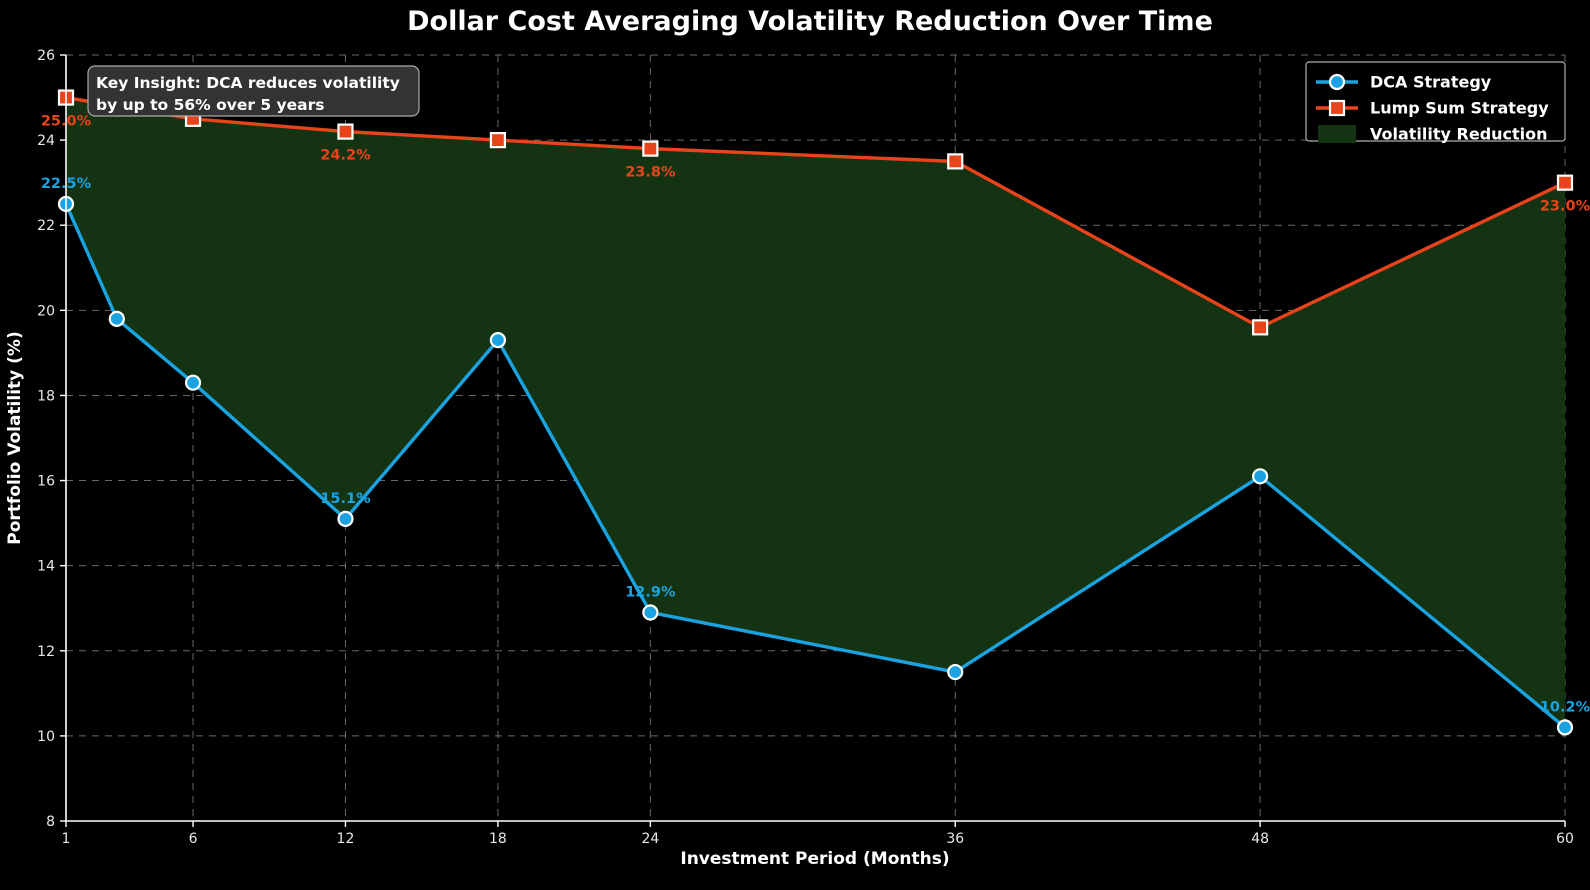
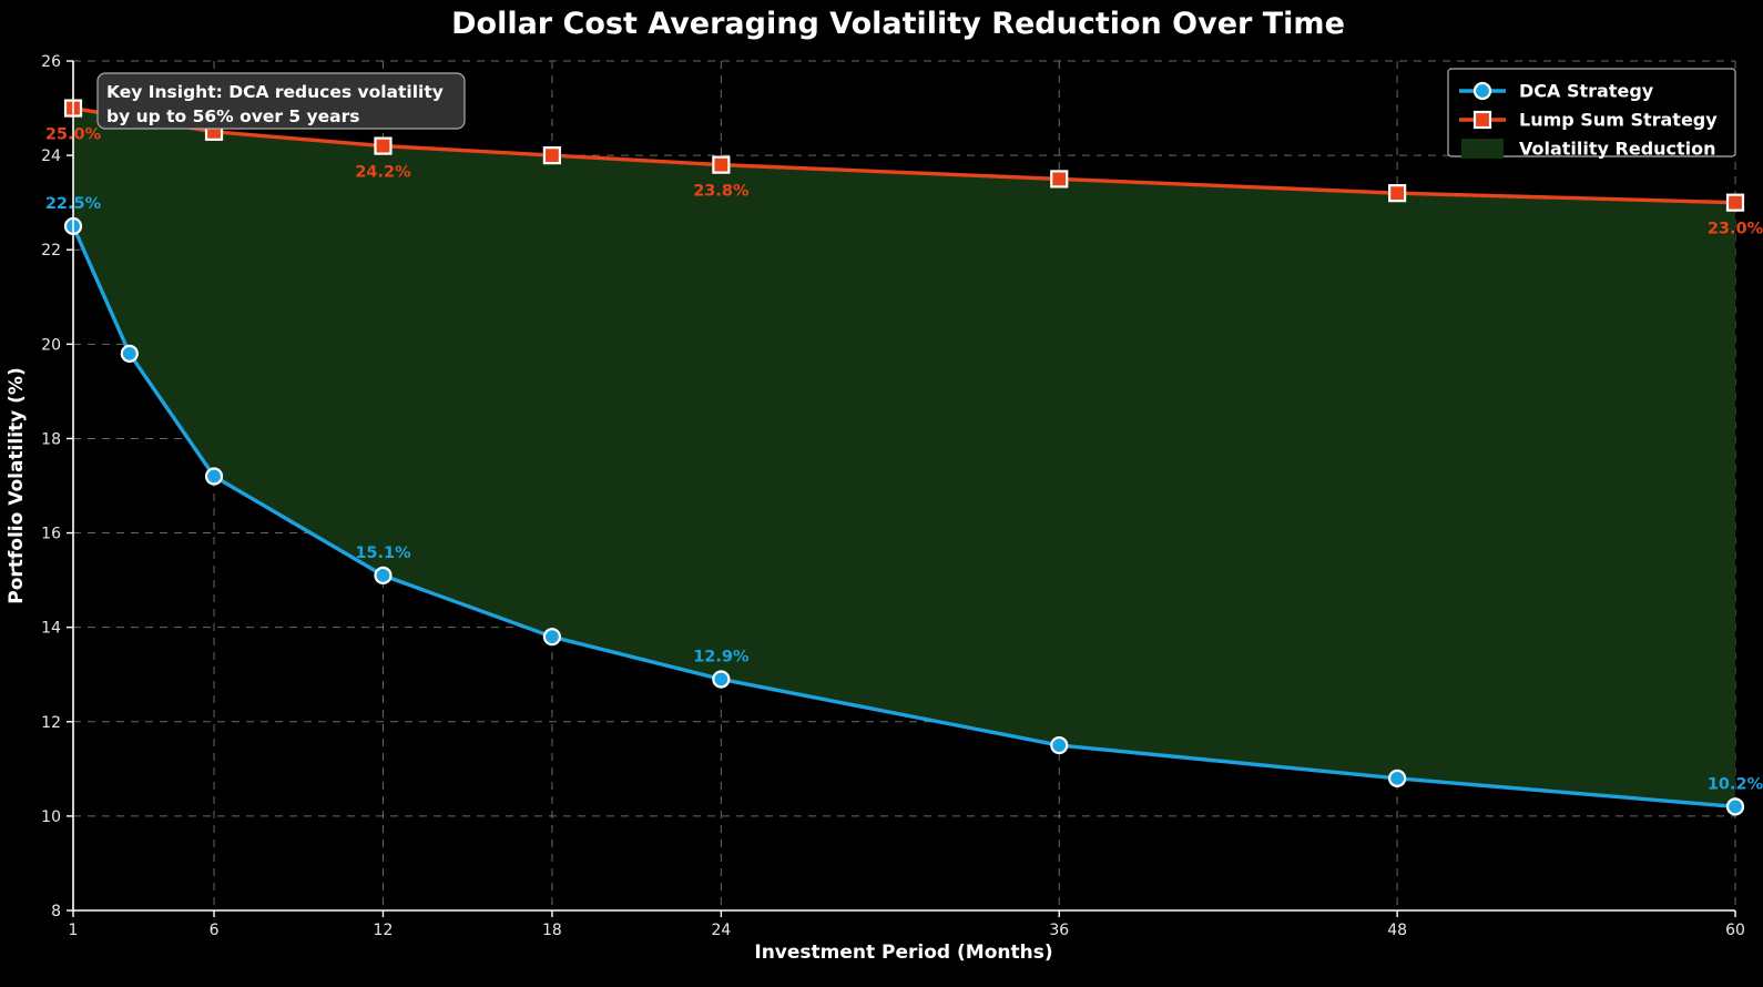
DCA Strategy/6: 18.3 -> 17.2
DCA Strategy/18: 19.3 -> 13.8
DCA Strategy/48: 16.1 -> 10.8
Lump Sum Strategy/48: 19.6 -> 23.2
